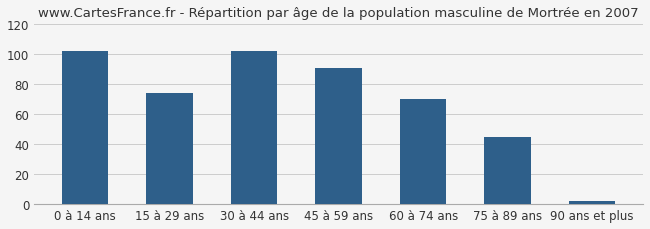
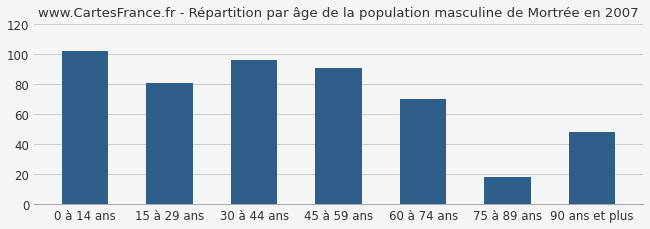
15 à 29 ans: 74 -> 81
30 à 44 ans: 102 -> 96
75 à 89 ans: 45 -> 18
90 ans et plus: 2 -> 48
